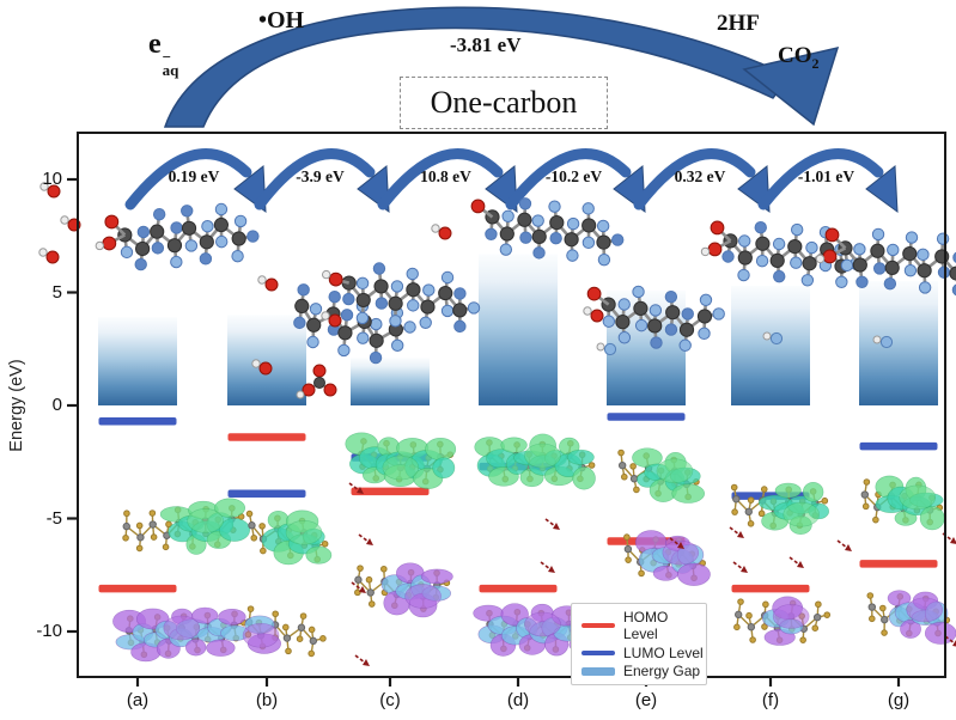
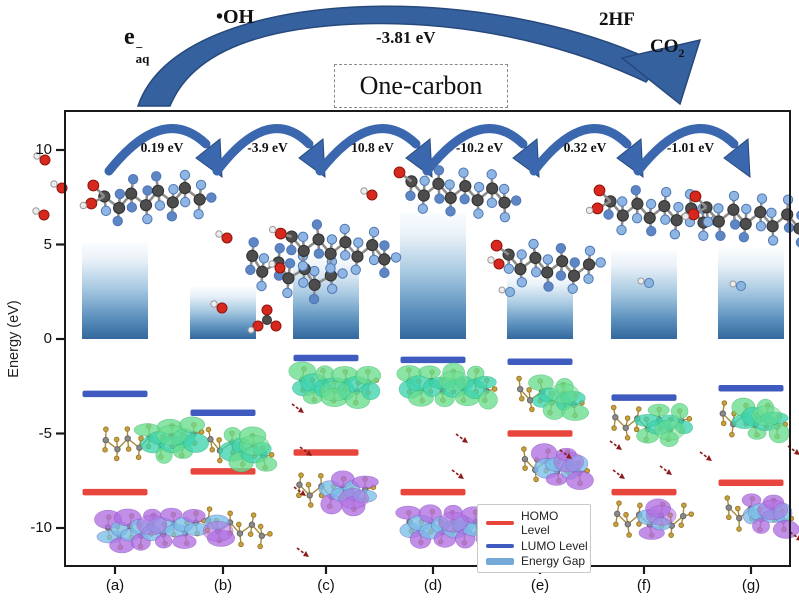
LUMO Level/(a): -0.7 -> -2.9
Energy Gap/(a): 3.9 -> 5.1
HOMO Level/(b): -1.4 -> -7.0
Energy Gap/(b): 4.0 -> 2.8
HOMO Level/(c): -3.8 -> -6.0
LUMO Level/(c): -2.3 -> -1.0
Energy Gap/(c): 2.1 -> 4.5
LUMO Level/(d): -2.7 -> -1.1
HOMO Level/(e): -6.0 -> -5.0
LUMO Level/(e): -0.5 -> -1.2
Energy Gap/(e): 5.1 -> 3.5
LUMO Level/(f): -4.0 -> -3.1
Energy Gap/(f): 5.3 -> 4.7
HOMO Level/(g): -7.0 -> -7.6
LUMO Level/(g): -1.8 -> -2.6
Energy Gap/(g): 5.5 -> 4.8
